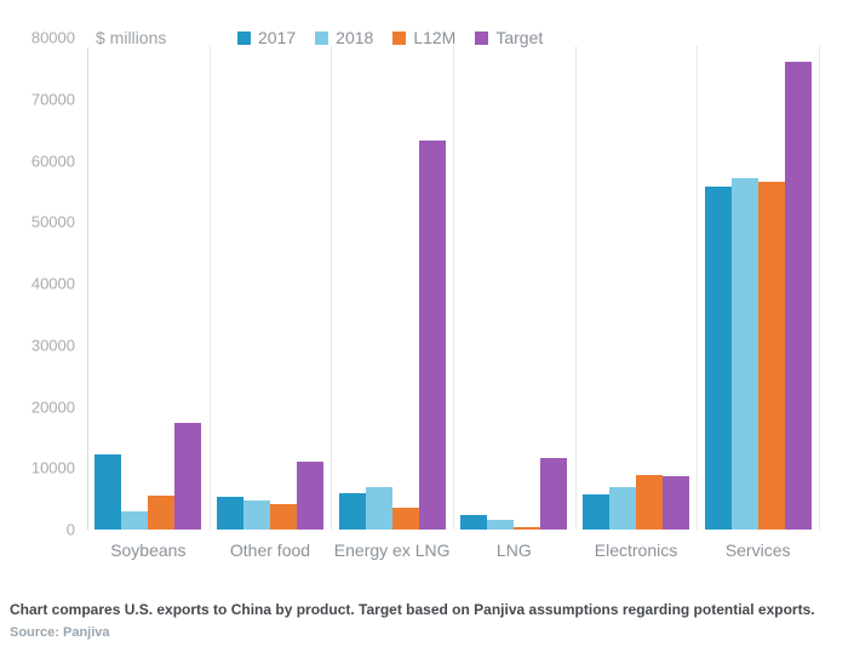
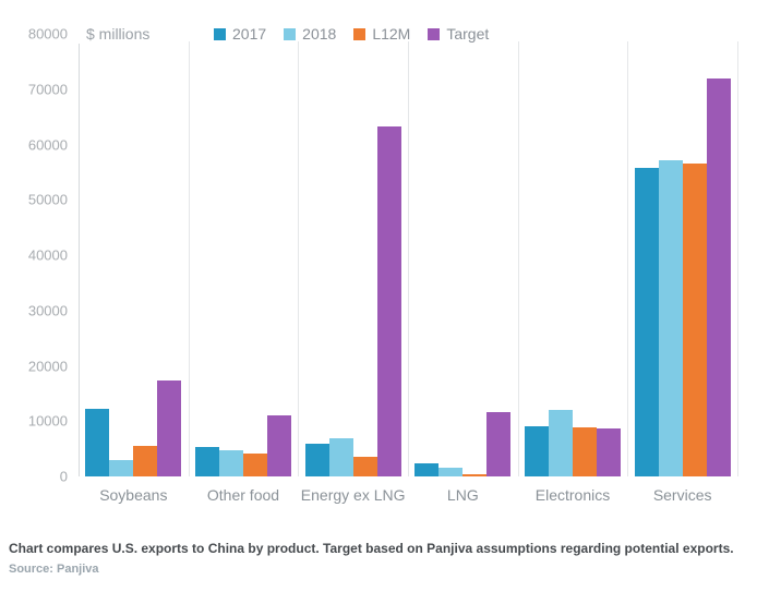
2017/Electronics: 6000 -> 9000
2018/Electronics: 7000 -> 12000
Target/Services: 76000 -> 72000
